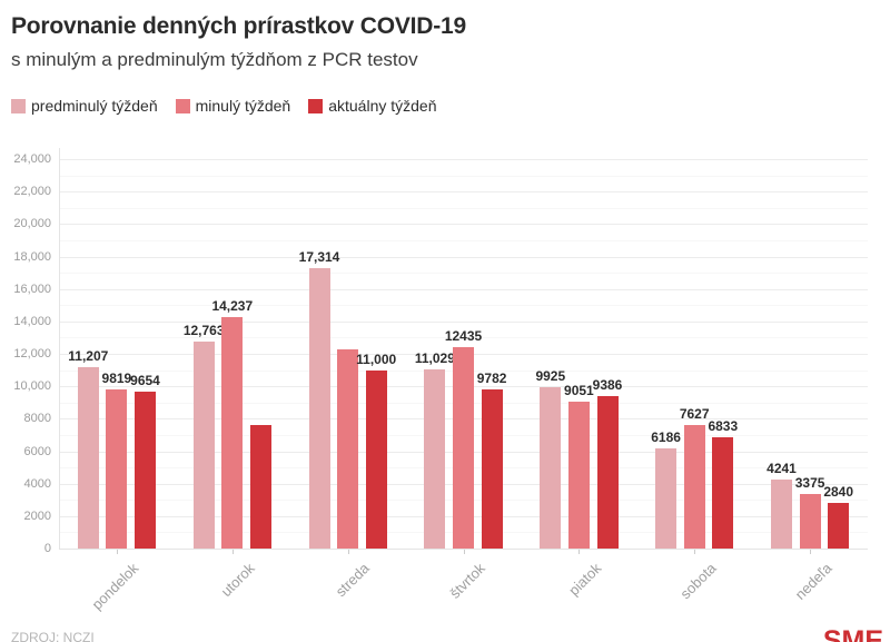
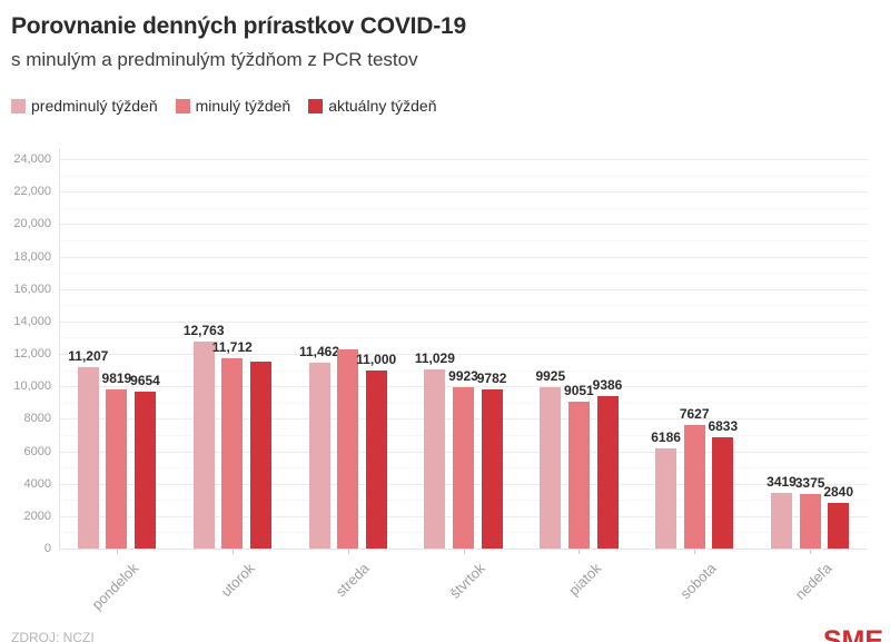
minulý týždeň/utorok: 14,237 -> 11,712
aktuálny týždeň/utorok: 7600 -> 11500
predminulý týždeň/streda: 17,314 -> 11,462
minulý týždeň/štvrtok: 12435 -> 9923
predminulý týždeň/nedeľa: 4241 -> 3419
